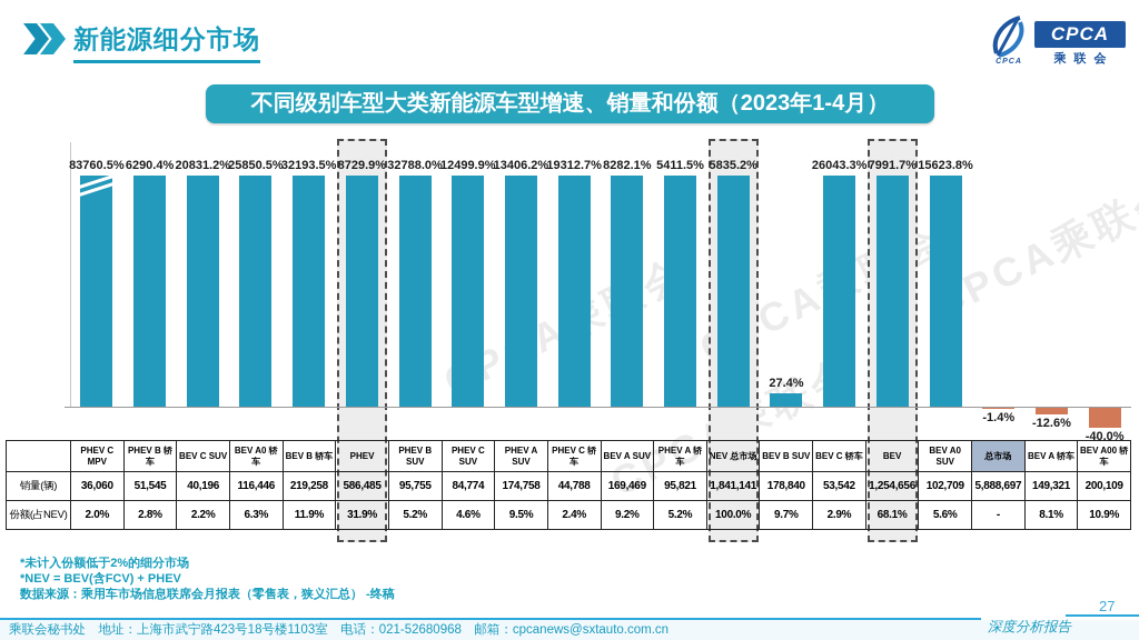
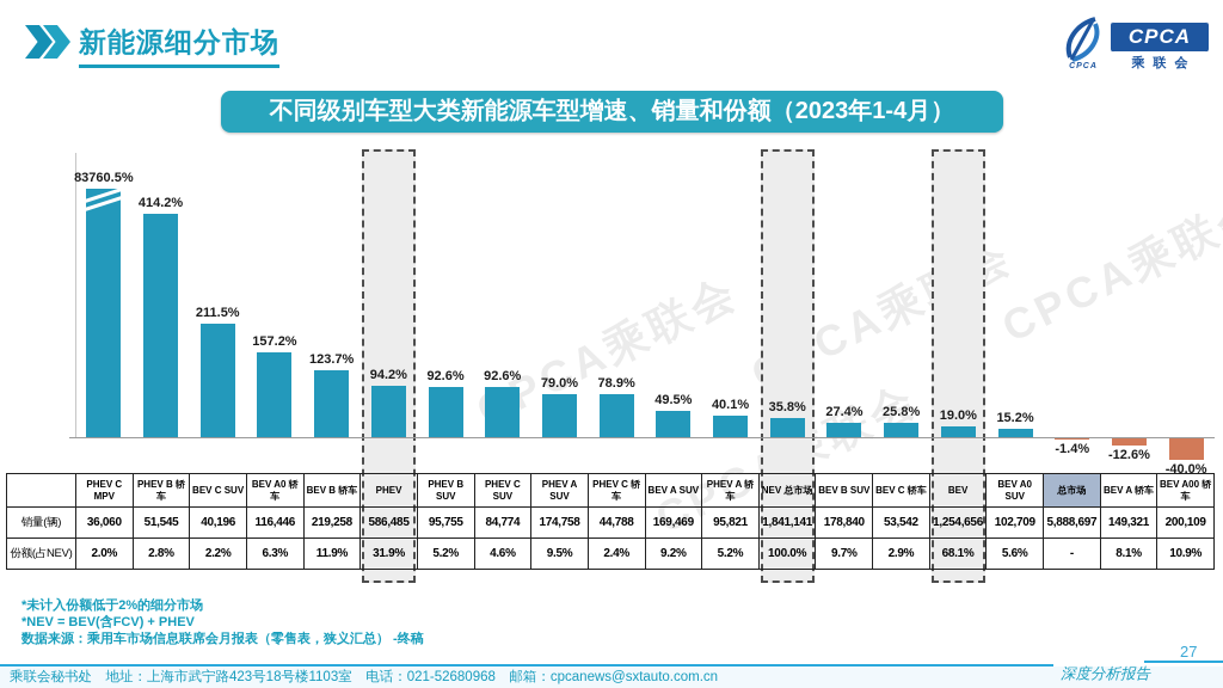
PHEV B 轿车: 6290.4% -> 414.2%
BEV C SUV: 20831.2% -> 211.5%
BEV A0 轿车: 25850.5% -> 157.2%
BEV B 轿车: 32193.5% -> 123.7%
PHEV: 8729.9% -> 94.2%
PHEV B SUV: 32788.0% -> 92.6%
PHEV C SUV: 12499.9% -> 92.6%
PHEV A SUV: 13406.2% -> 79.0%
PHEV C 轿车: 19312.7% -> 78.9%
BEV A SUV: 8282.1% -> 49.5%
PHEV A 轿车: 5411.5% -> 40.1%
NEV 总市场: 5835.2% -> 35.8%
BEV C 轿车: 26043.3% -> 25.8%
BEV: 7991.7% -> 19.0%
BEV A0 SUV: 15623.8% -> 15.2%
